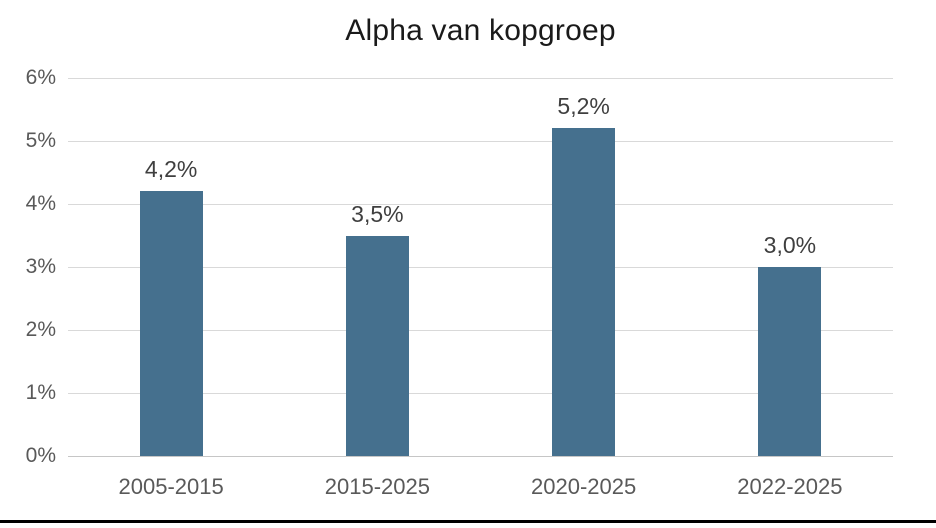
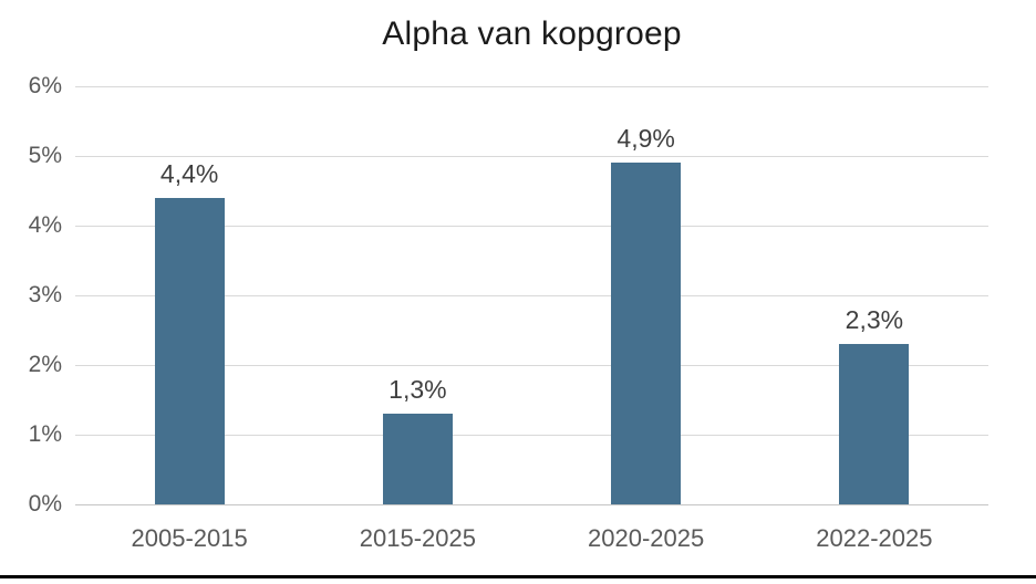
2005-2015: 4,2% -> 4,4%
2015-2025: 3,5% -> 1,3%
2020-2025: 5,2% -> 4,9%
2022-2025: 3,0% -> 2,3%
